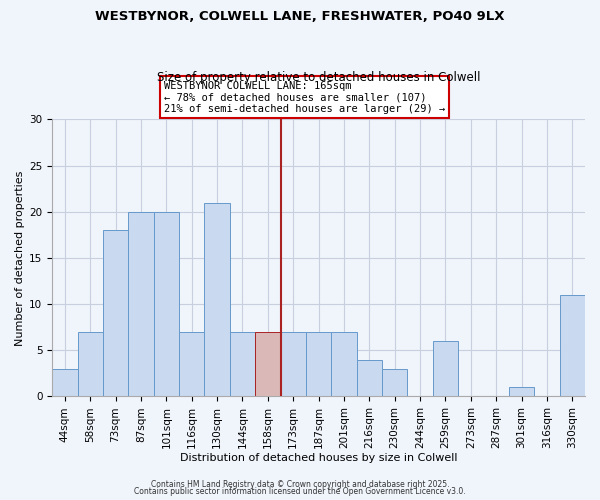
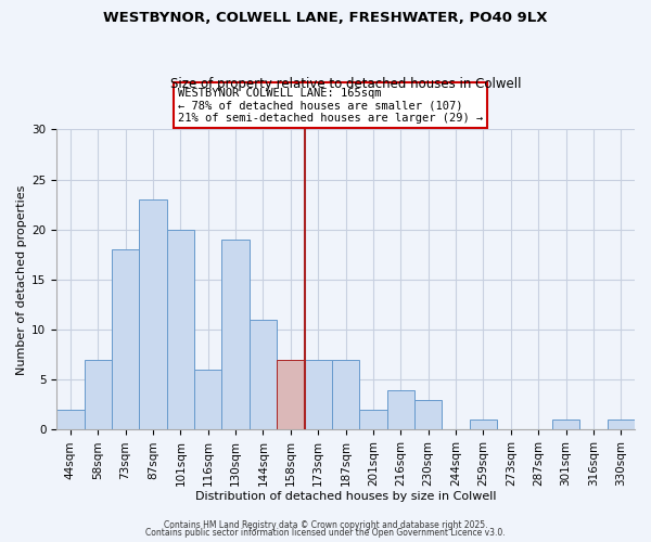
44sqm: 3 -> 2
87sqm: 20 -> 23
116sqm: 7 -> 6
130sqm: 21 -> 19
144sqm: 7 -> 11
201sqm: 7 -> 2
259sqm: 6 -> 1
330sqm: 11 -> 1
